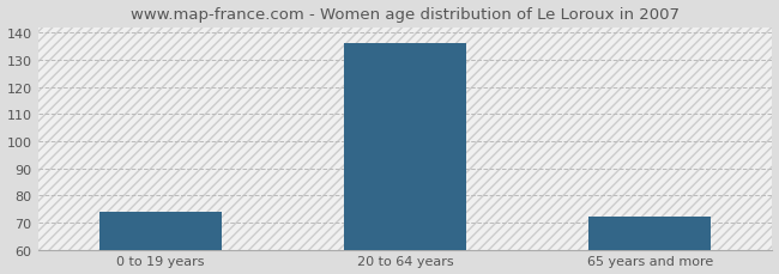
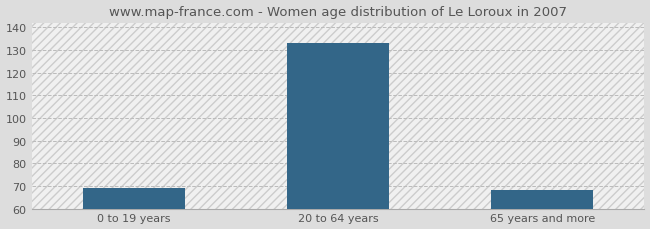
0 to 19 years: 74 -> 69
20 to 64 years: 136 -> 133
65 years and more: 72 -> 68
